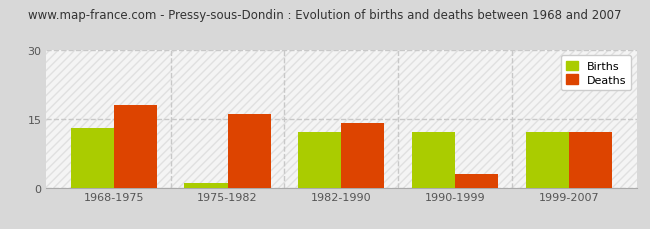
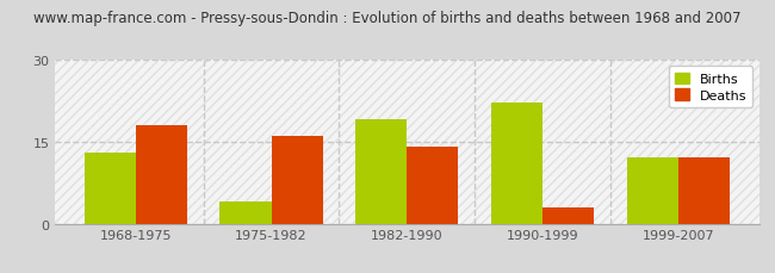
Births/1975-1982: 1 -> 4
Births/1982-1990: 12 -> 19
Births/1990-1999: 12 -> 22
